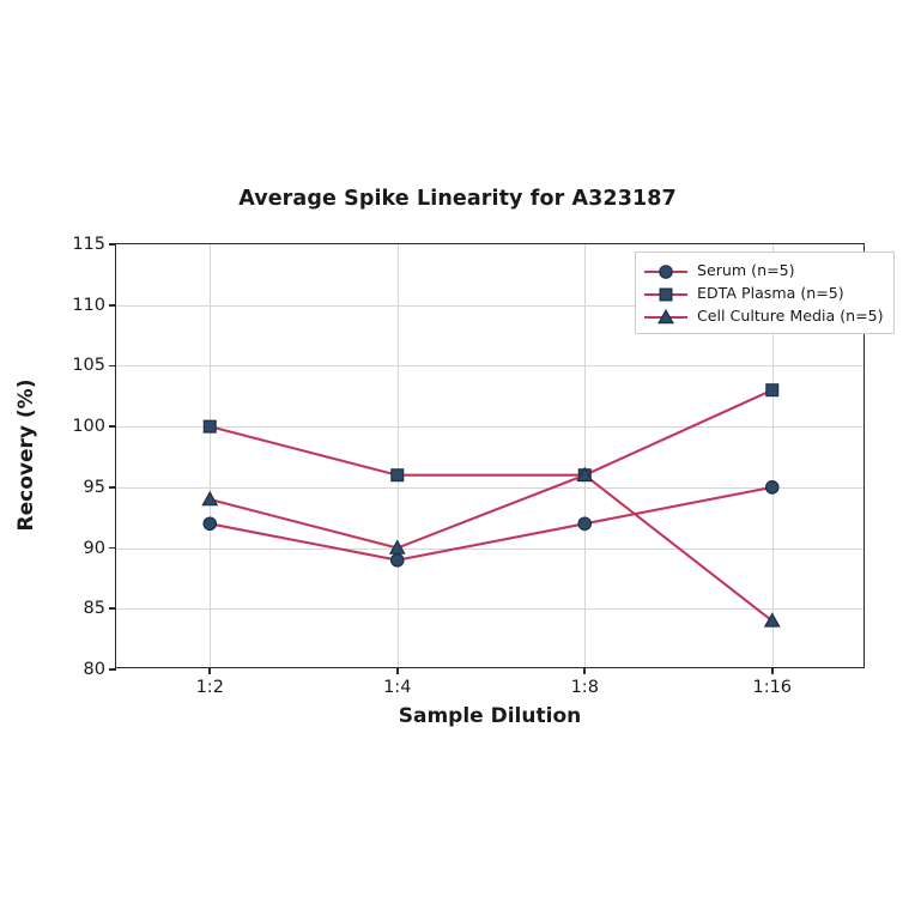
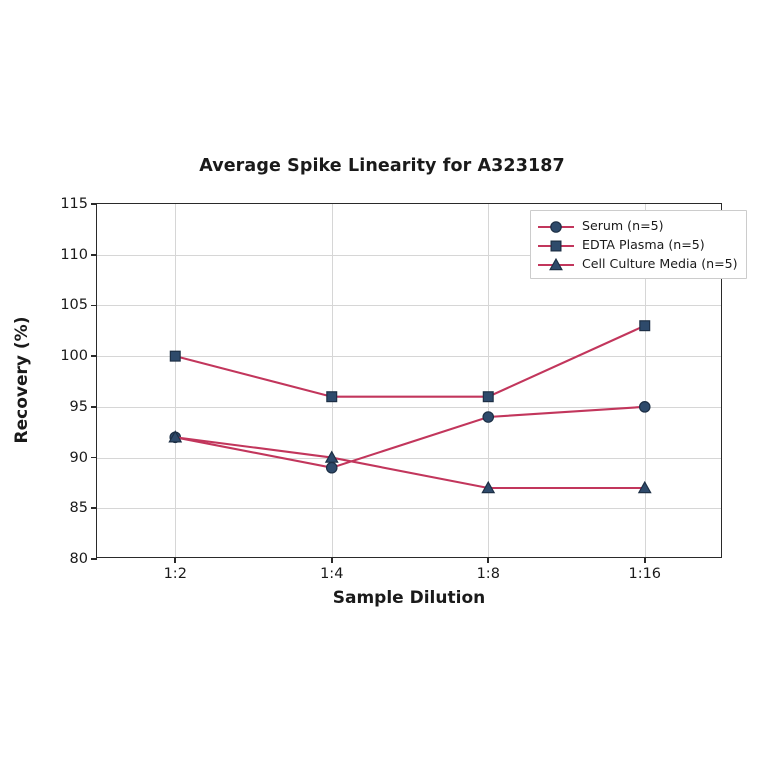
Cell Culture Media (n=5)/1:2: 94 -> 92
Serum (n=5)/1:8: 92 -> 94
Cell Culture Media (n=5)/1:8: 96 -> 87
Cell Culture Media (n=5)/1:16: 84 -> 87
